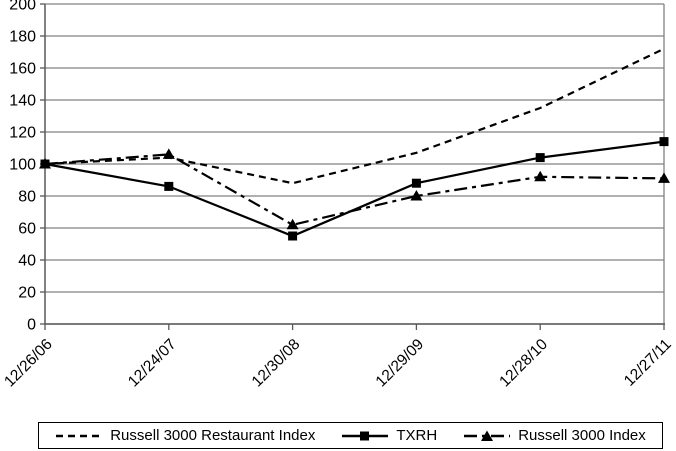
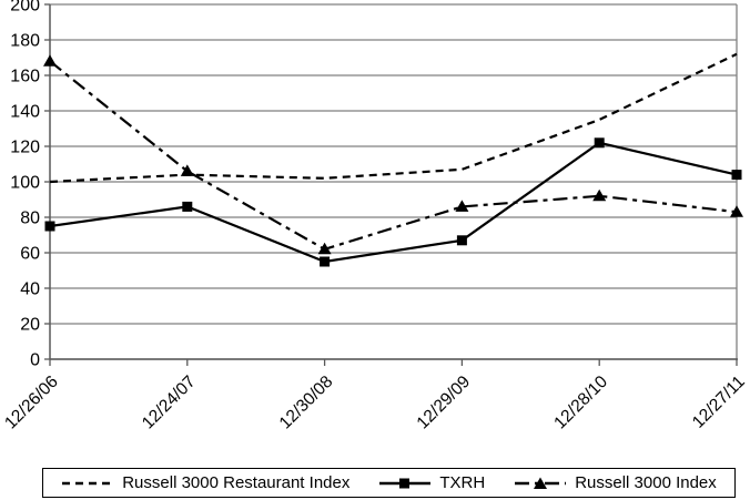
Russell 3000 Index/12/26/06: 100 -> 168
TXRH/12/26/06: 100 -> 75
Russell 3000 Restaurant Index/12/30/08: 88 -> 102
Russell 3000 Index/12/29/09: 80 -> 86
TXRH/12/29/09: 88 -> 67
TXRH/12/28/10: 104 -> 122
Russell 3000 Index/12/27/11: 91 -> 83
TXRH/12/27/11: 114 -> 104
